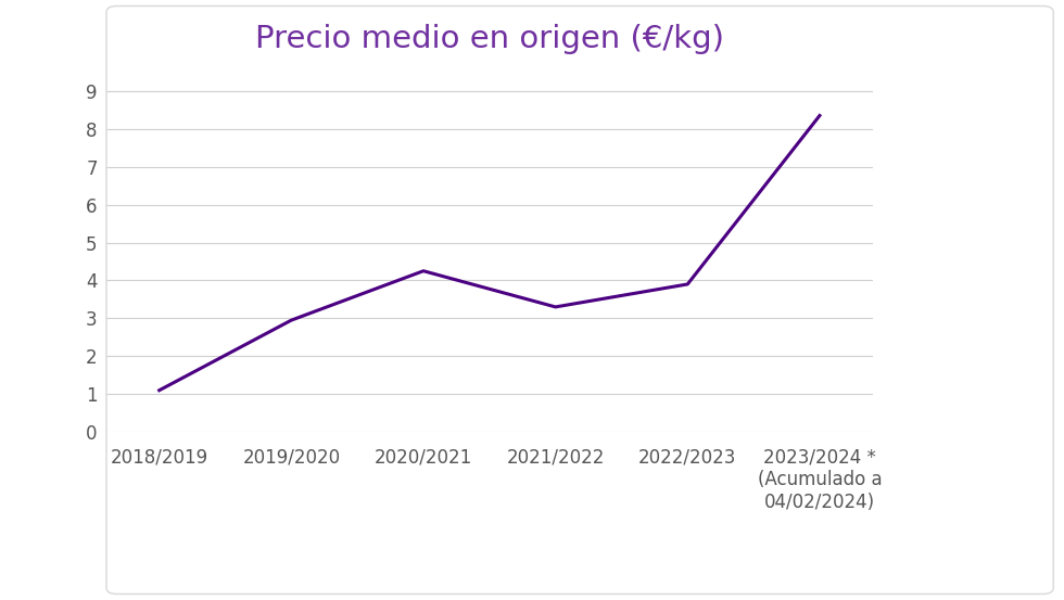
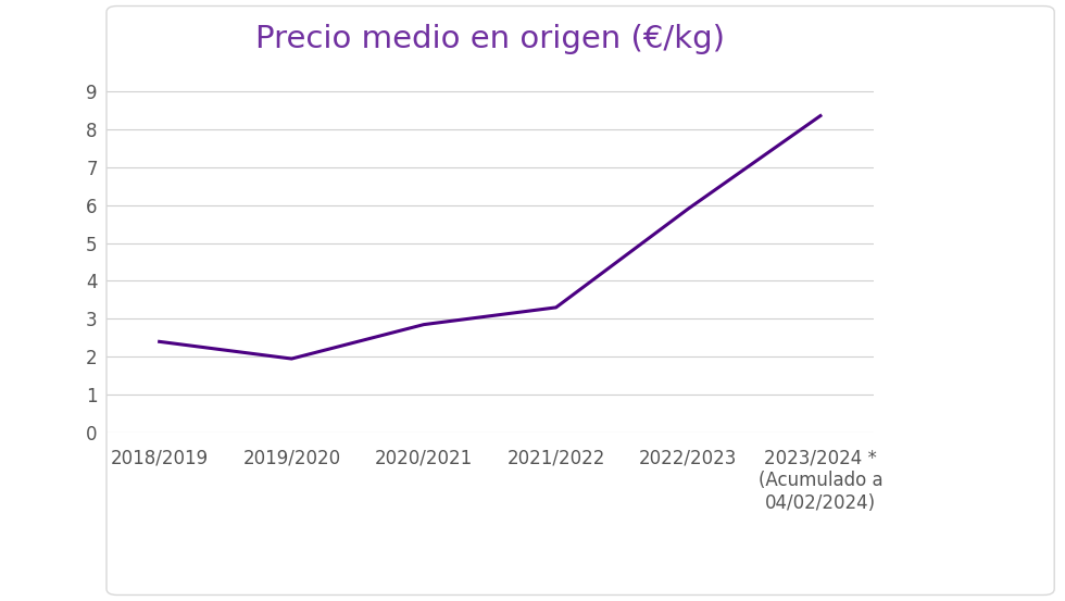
2018/2019: 1.10 -> 2.40
2019/2020: 2.95 -> 1.95
2020/2021: 4.25 -> 2.85
2022/2023: 3.90 -> 5.90
